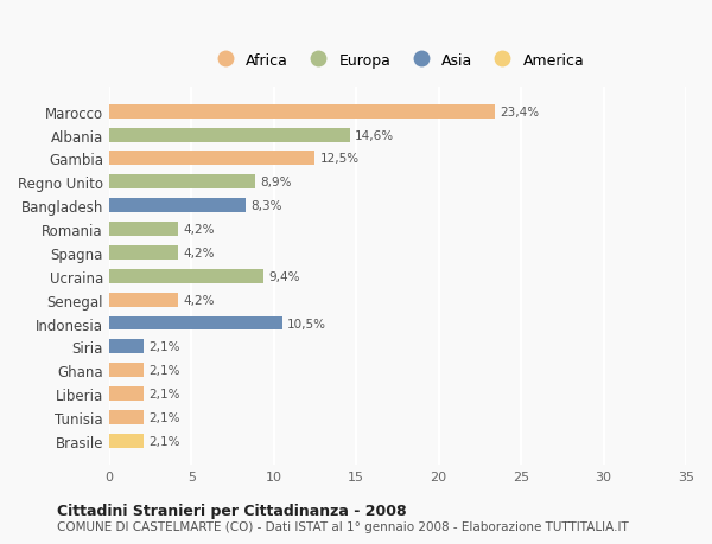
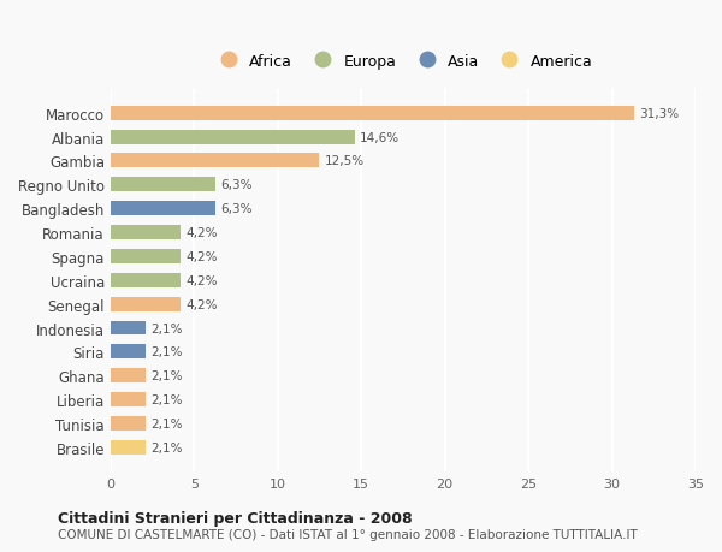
Marocco: 23,4% -> 31,3%
Regno Unito: 8,9% -> 6,3%
Bangladesh: 8,3% -> 6,3%
Ucraina: 9,4% -> 4,2%
Indonesia: 10,5% -> 2,1%
